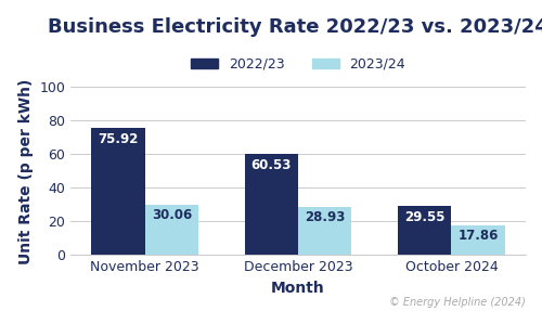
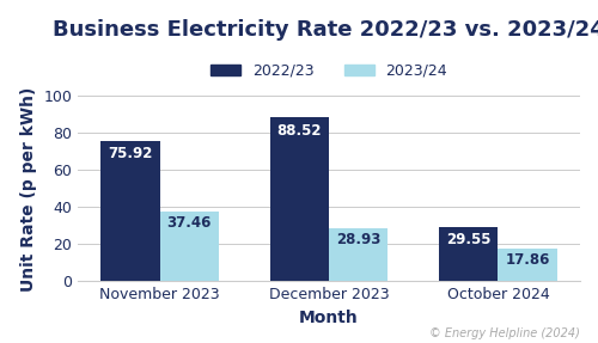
2023/24/November 2023: 30.06 -> 37.46
2022/23/December 2023: 60.53 -> 88.52
